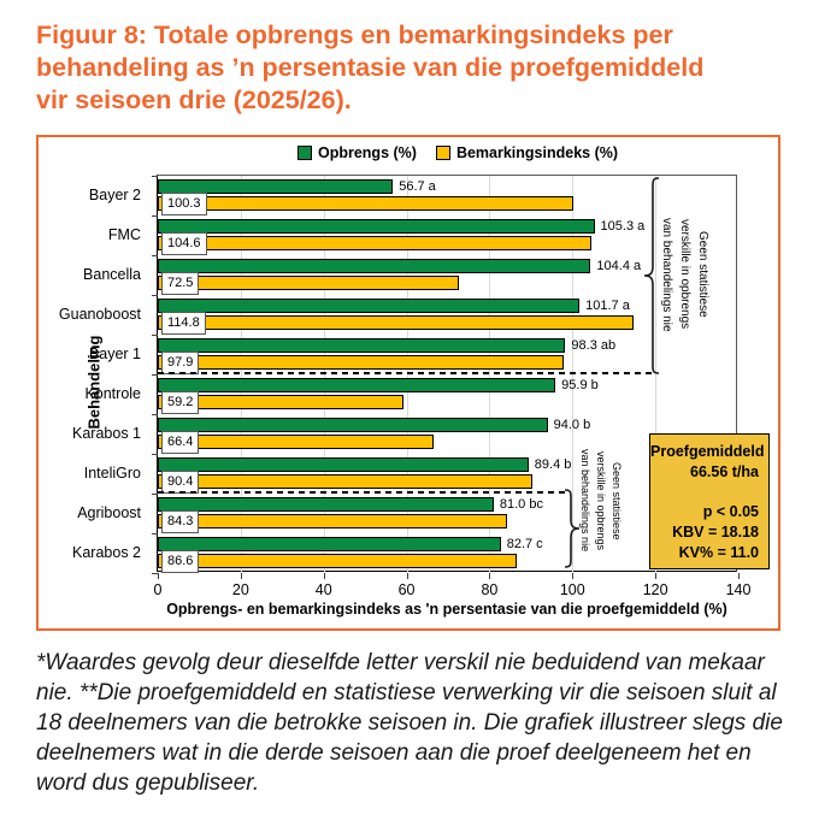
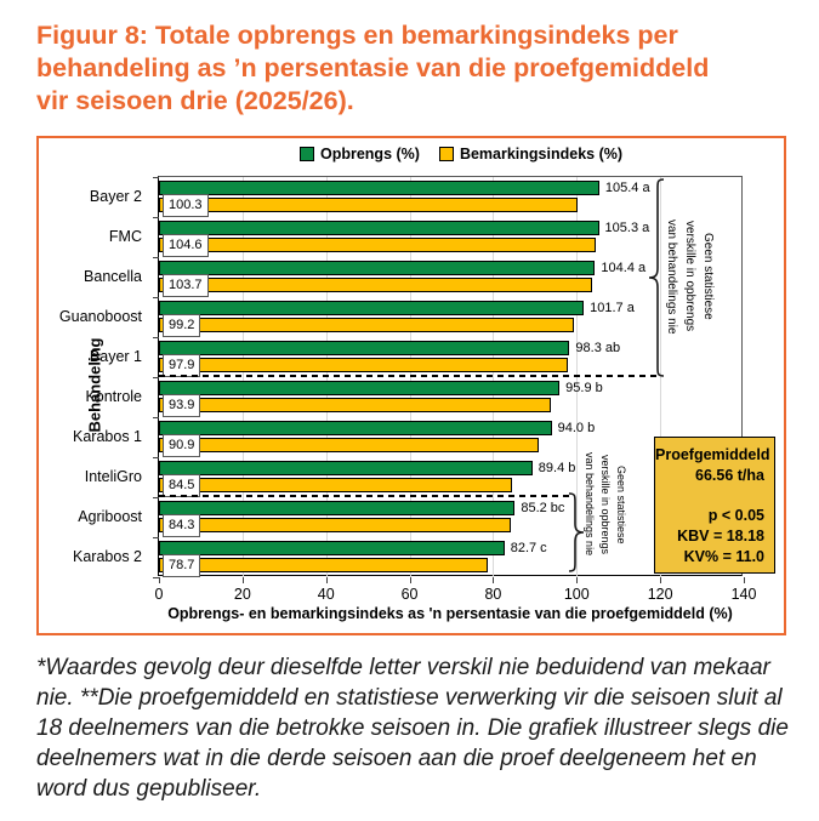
Opbrengs (%)/Bayer 2: 56.7 -> 105.4
Bemarkingsindeks (%)/Bancella: 72.5 -> 103.7
Bemarkingsindeks (%)/Guanoboost: 114.8 -> 99.2
Bemarkingsindeks (%)/Kontrole: 59.2 -> 93.9
Bemarkingsindeks (%)/Karabos 1: 66.4 -> 90.9
Bemarkingsindeks (%)/InteliGro: 90.4 -> 84.5
Opbrengs (%)/Agriboost: 81.0 -> 85.2
Bemarkingsindeks (%)/Karabos 2: 86.6 -> 78.7
